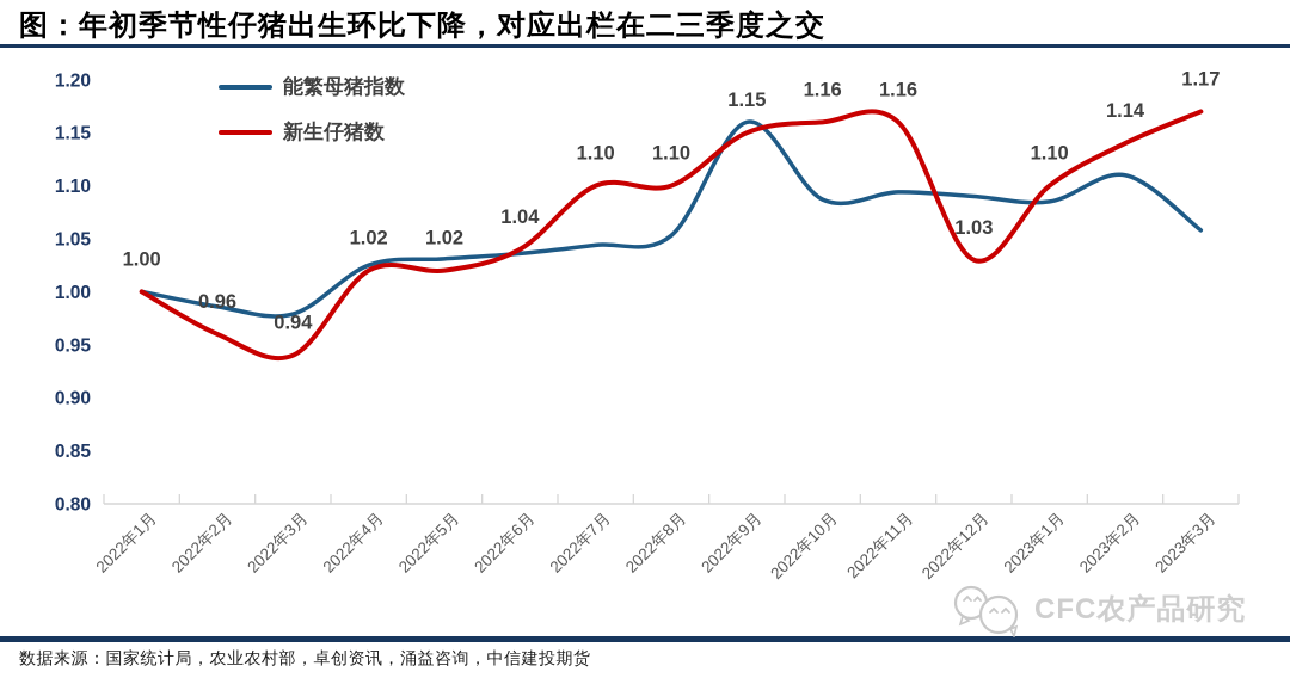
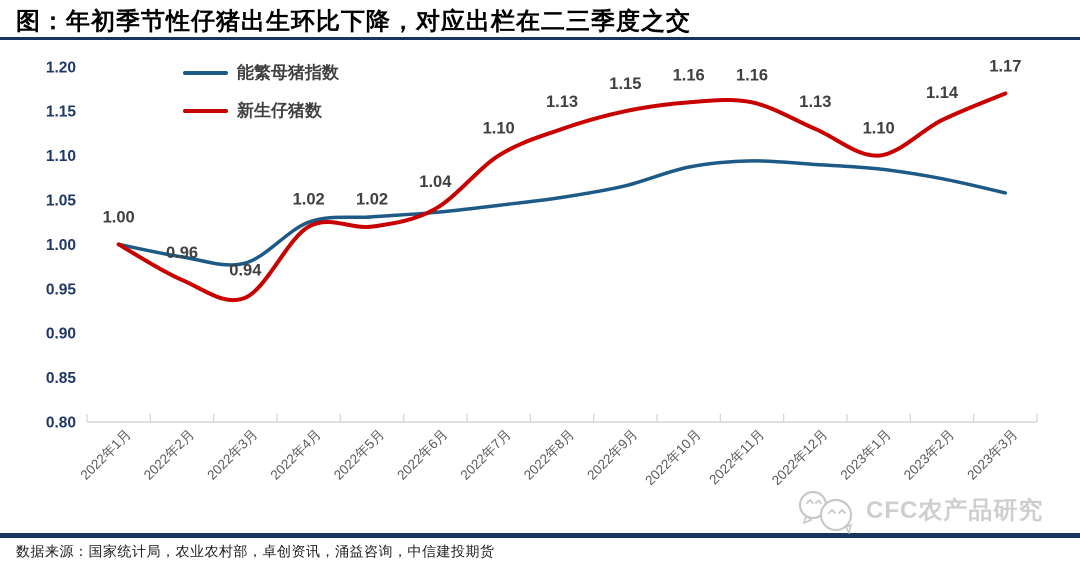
新生仔猪数/2022年8月: 1.10 -> 1.13
能繁母猪指数/2022年9月: 1.16 -> 1.07
新生仔猪数/2022年12月: 1.03 -> 1.13
能繁母猪指数/2023年2月: 1.11 -> 1.07
